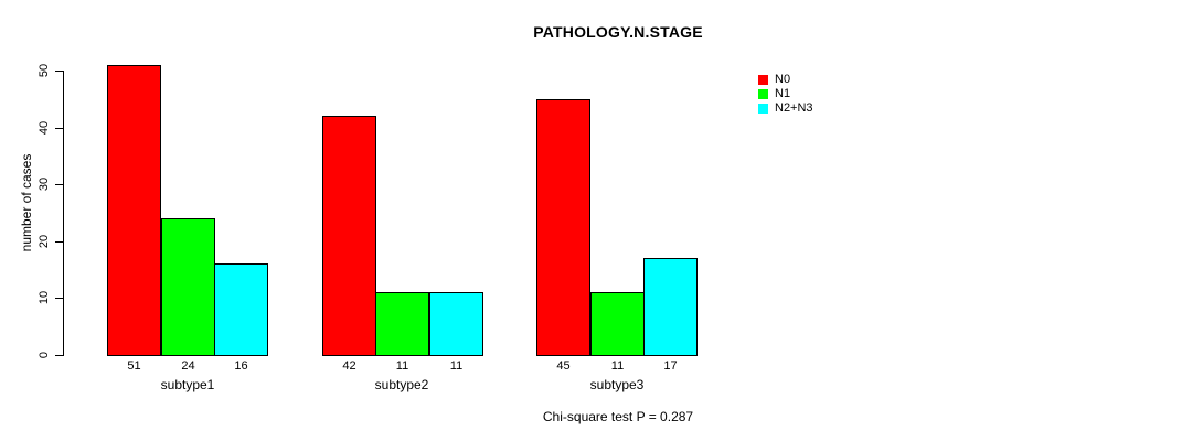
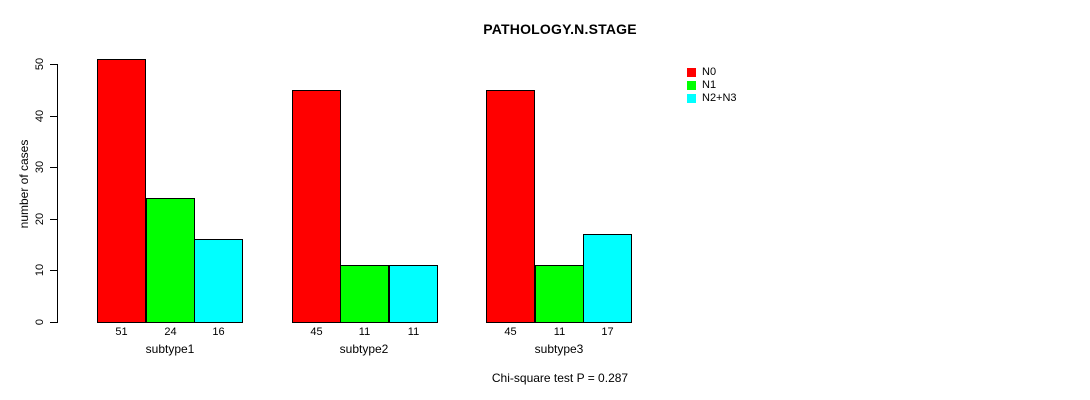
N0/subtype2: 42 -> 45
